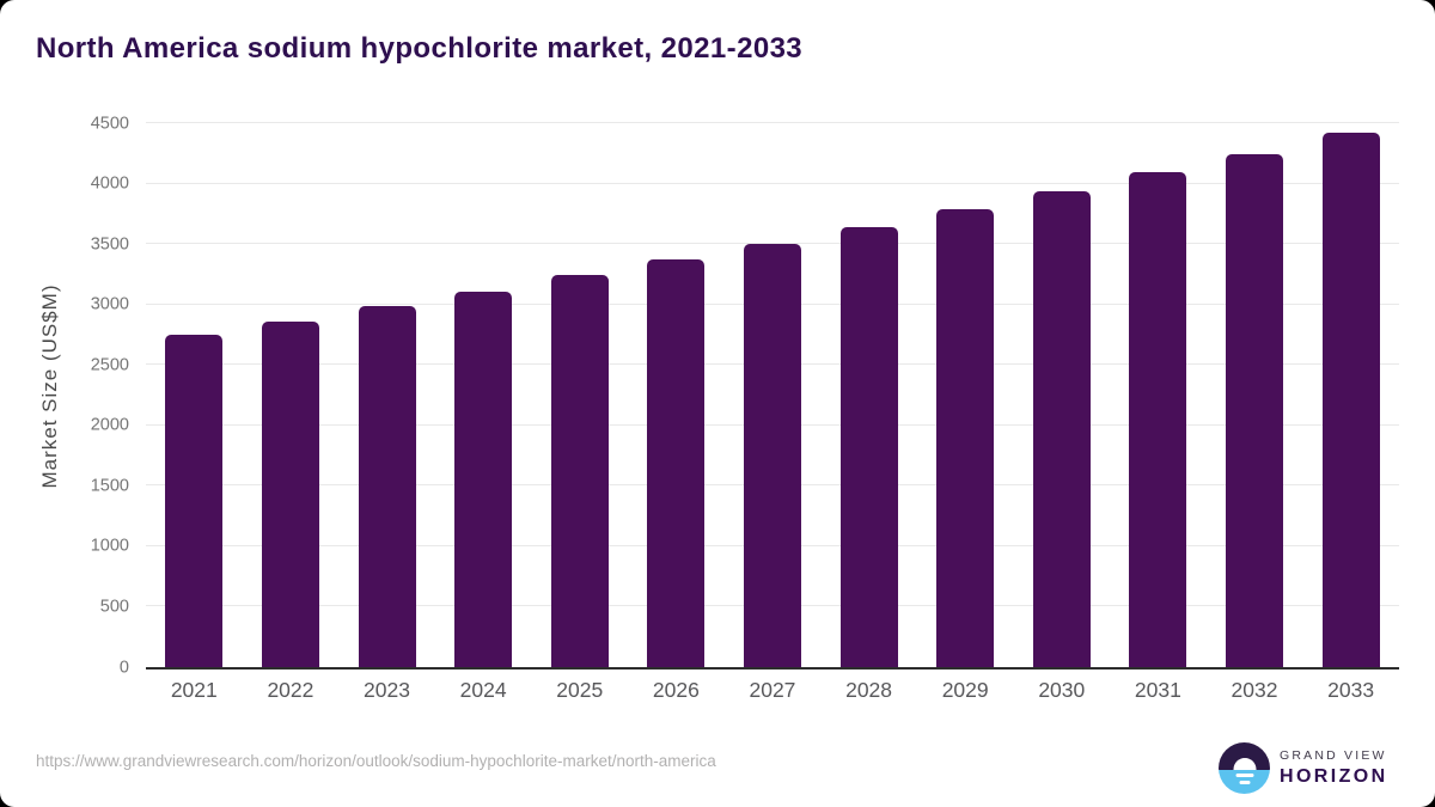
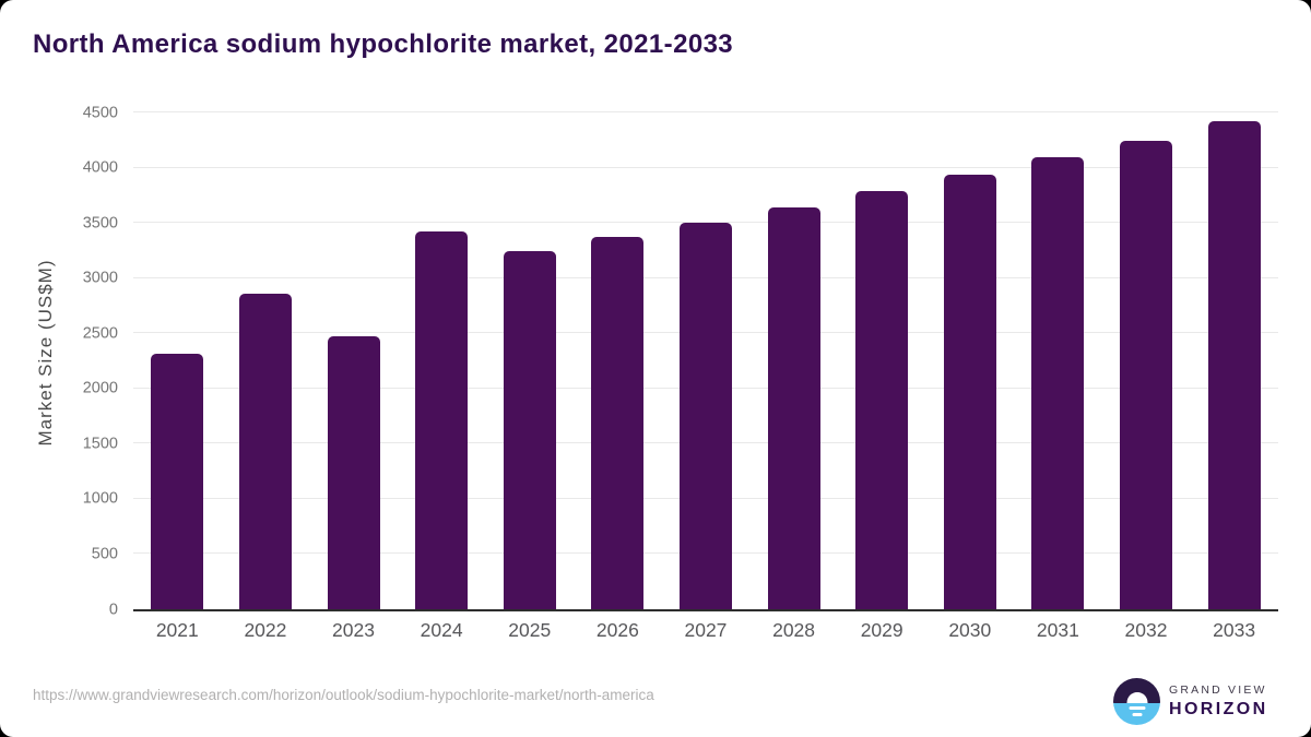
2021: 2750 -> 2310
2023: 2990 -> 2470
2024: 3110 -> 3420
